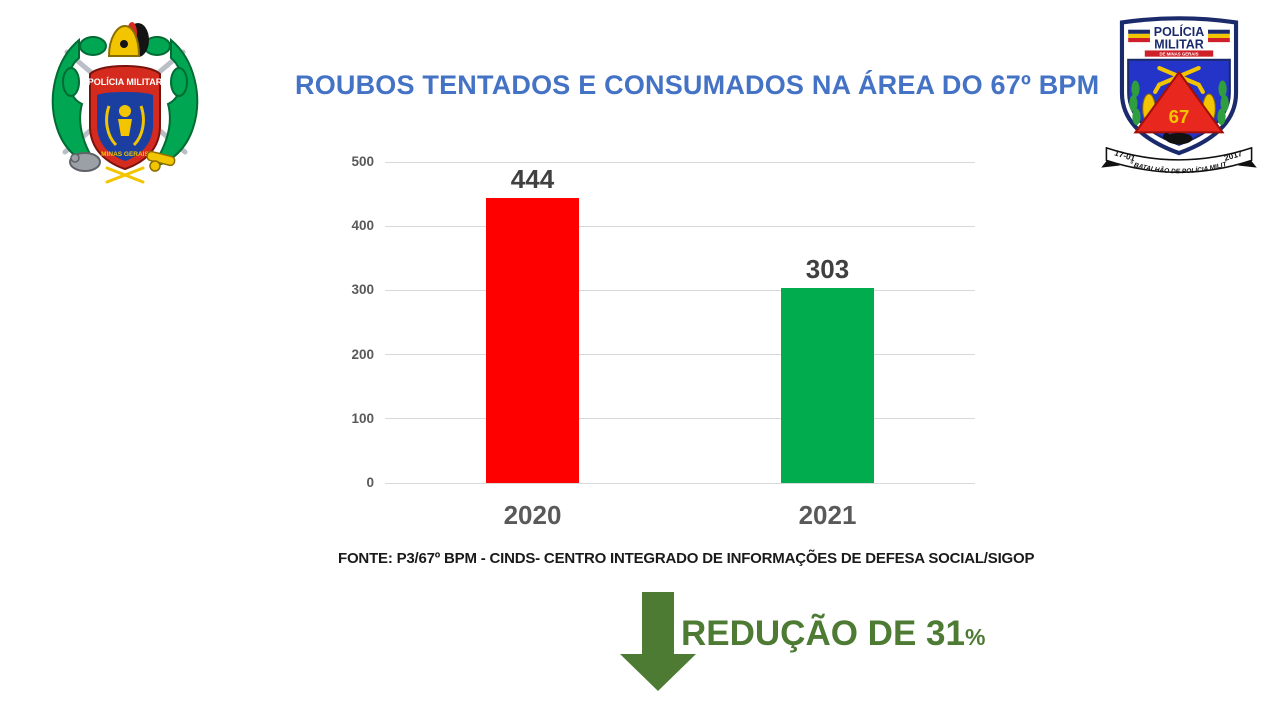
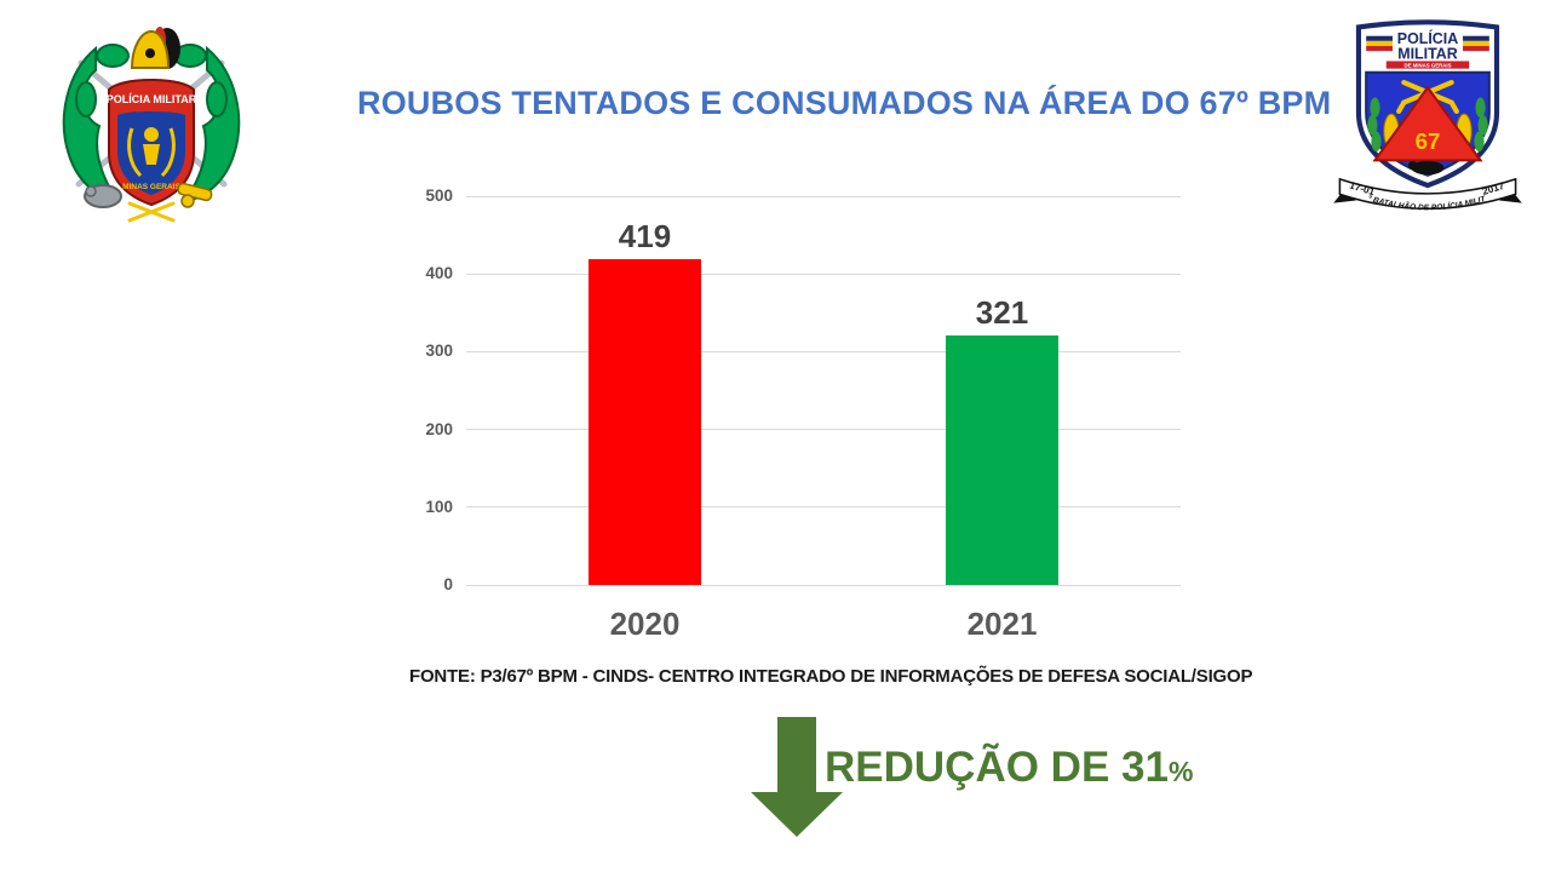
2020: 444 -> 419
2021: 303 -> 321
